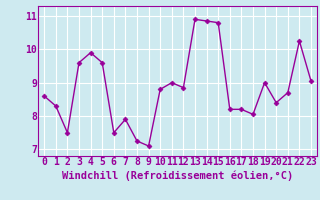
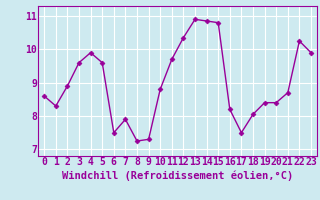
2: 7.50 -> 8.90
9: 7.10 -> 7.30
11: 9.00 -> 9.70
12: 8.85 -> 10.35
17: 8.20 -> 7.50
19: 9.00 -> 8.40
23: 9.05 -> 9.90
